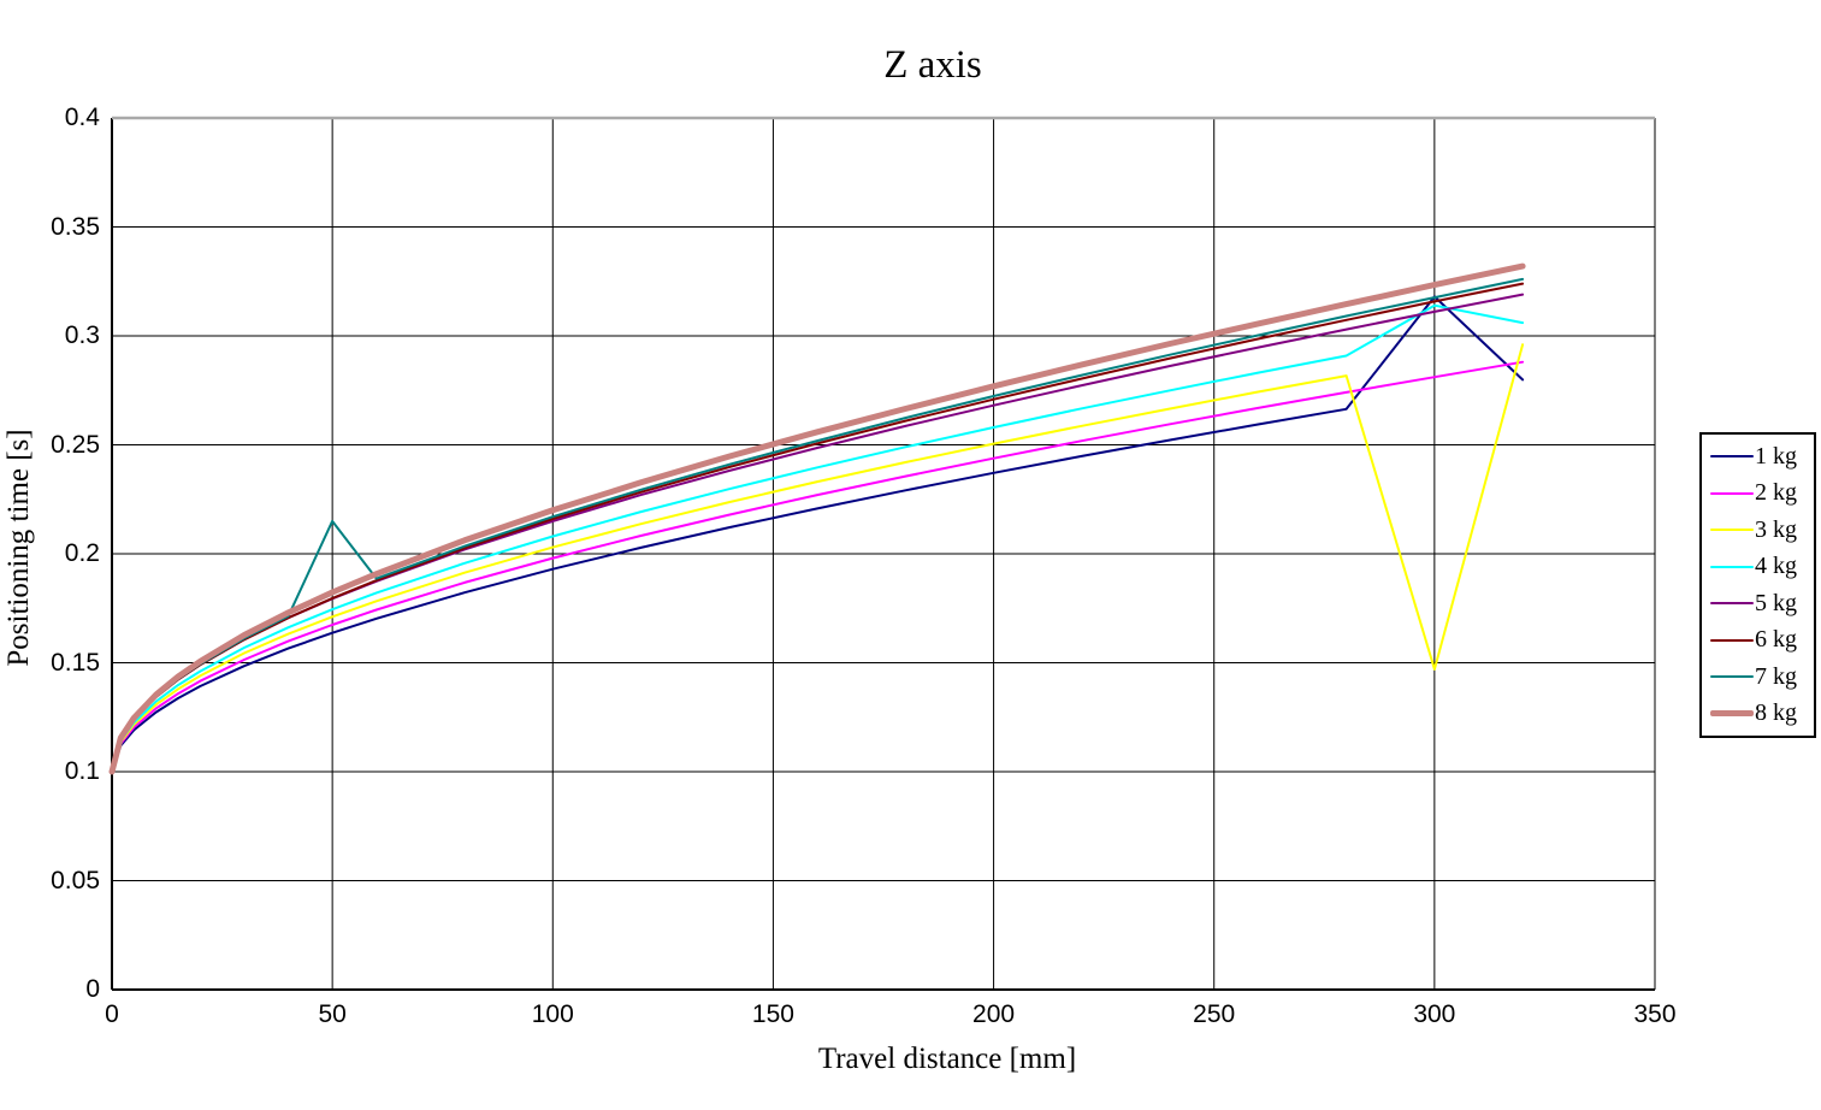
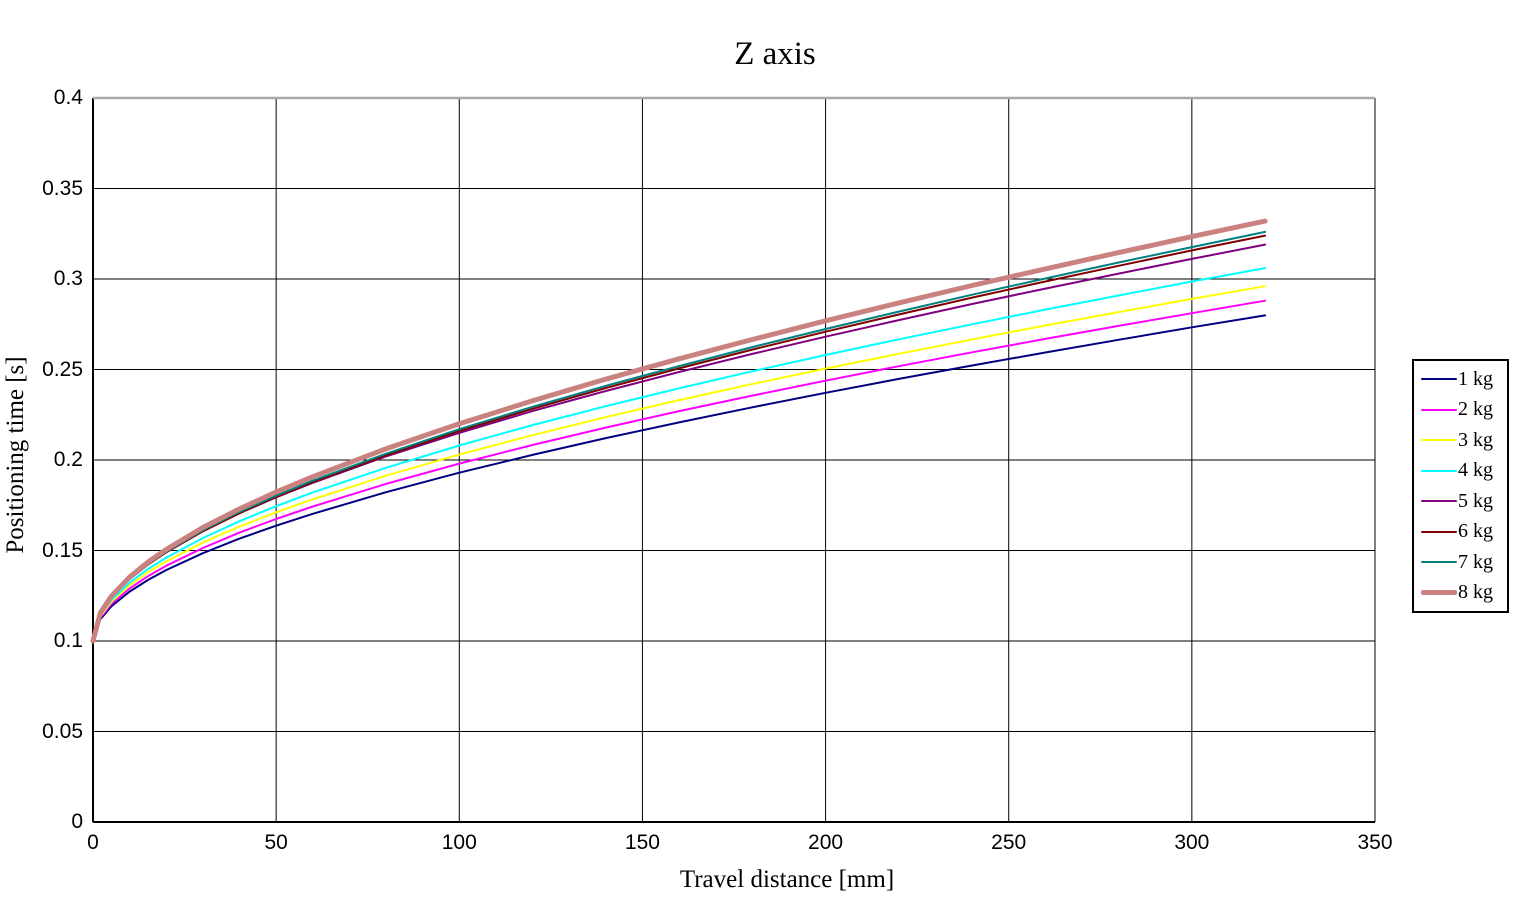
7 kg/50: 0.215 -> 0.180
1 kg/300: 0.318 -> 0.273
3 kg/300: 0.147 -> 0.289
4 kg/300: 0.314 -> 0.299
